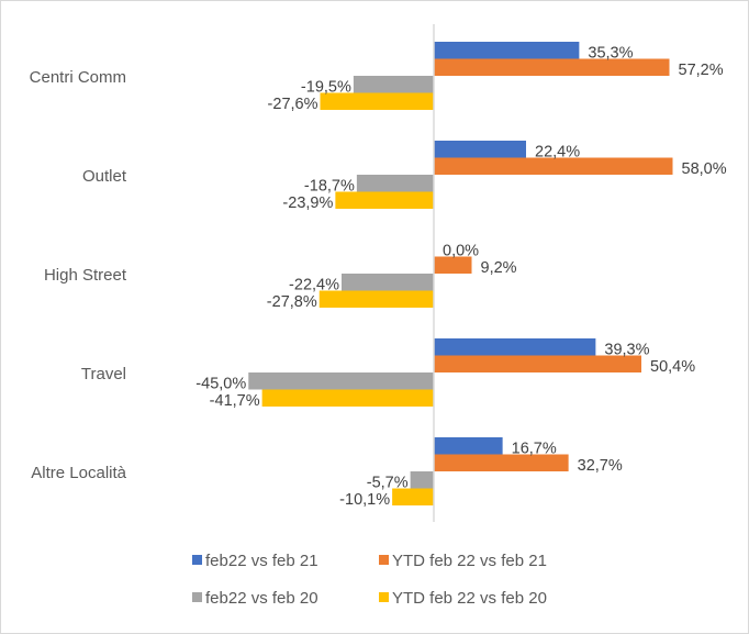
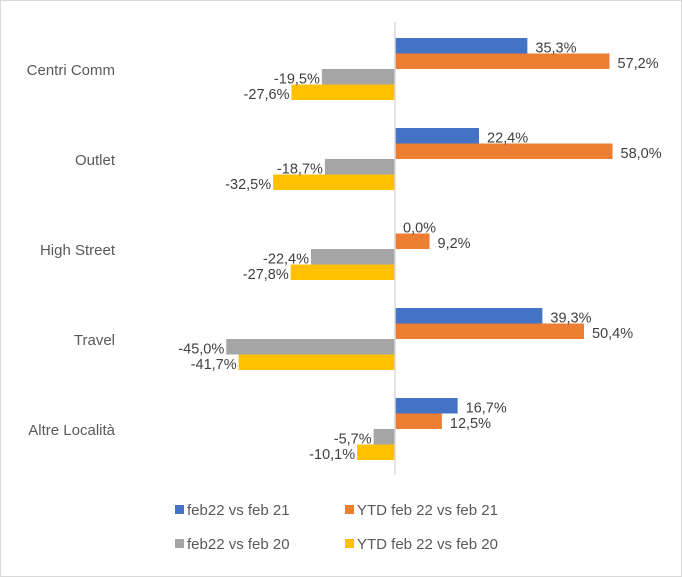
YTD feb 22 vs feb 20/Outlet: -23,9% -> -32,5%
YTD feb 22 vs feb 21/Altre Località: 32,7% -> 12,5%
